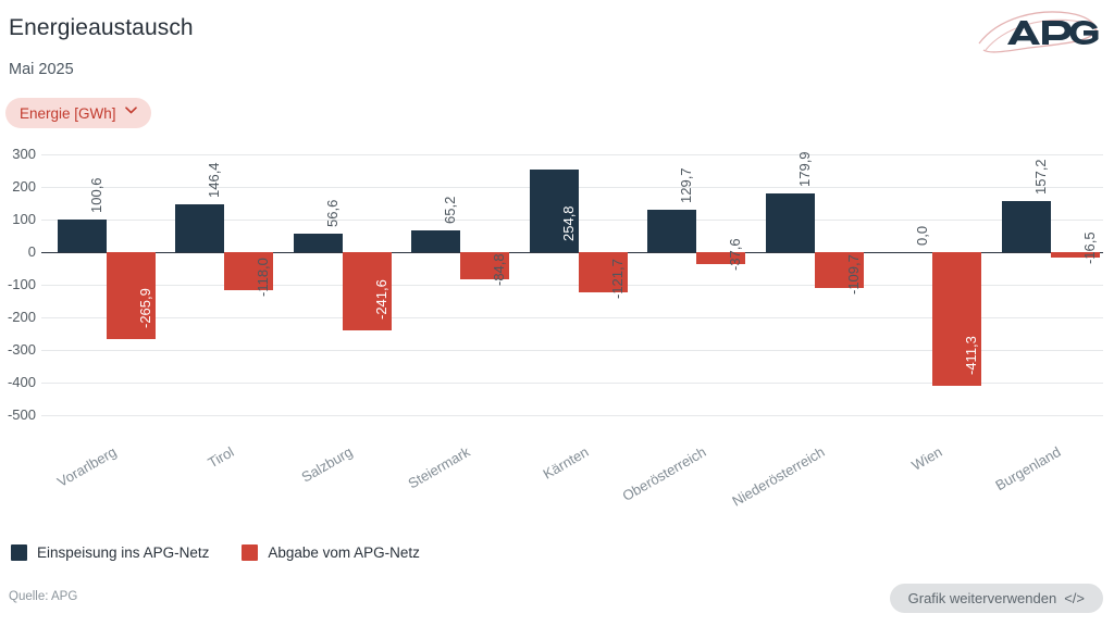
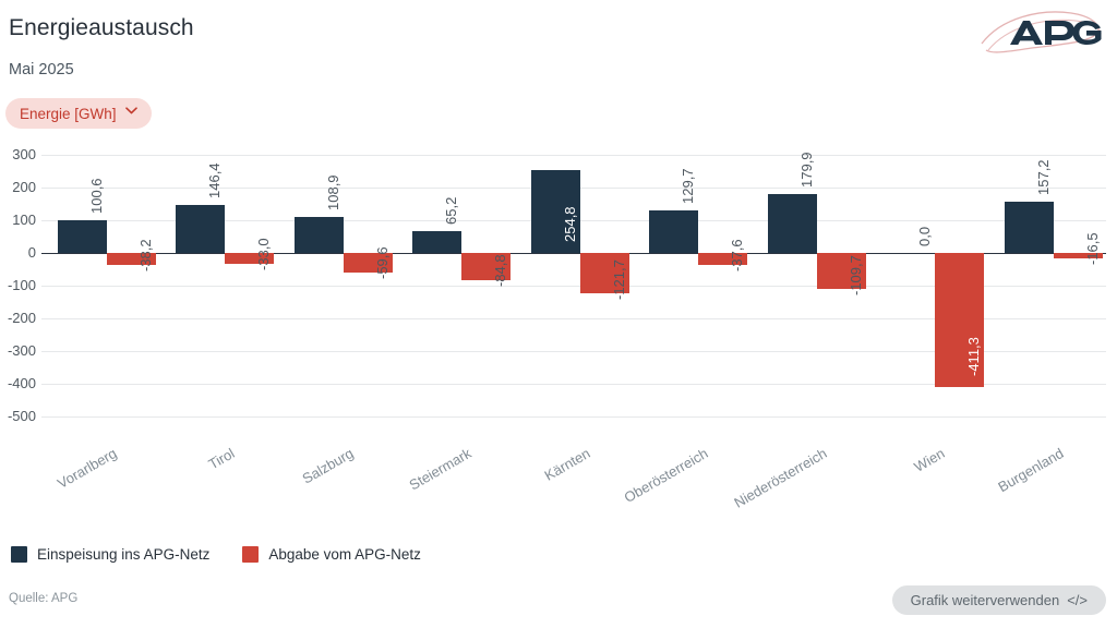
Abgabe vom APG-Netz/Vorarlberg: -265,9 -> -38,2
Abgabe vom APG-Netz/Tirol: -118,0 -> -33,0
Einspeisung ins APG-Netz/Salzburg: 56,6 -> 108,9
Abgabe vom APG-Netz/Salzburg: -241,6 -> -59,6
